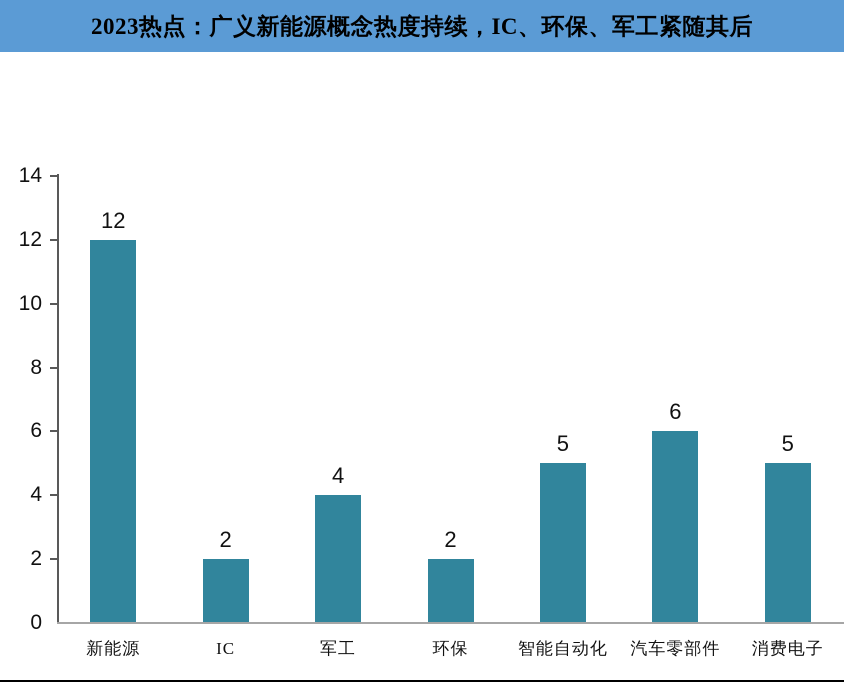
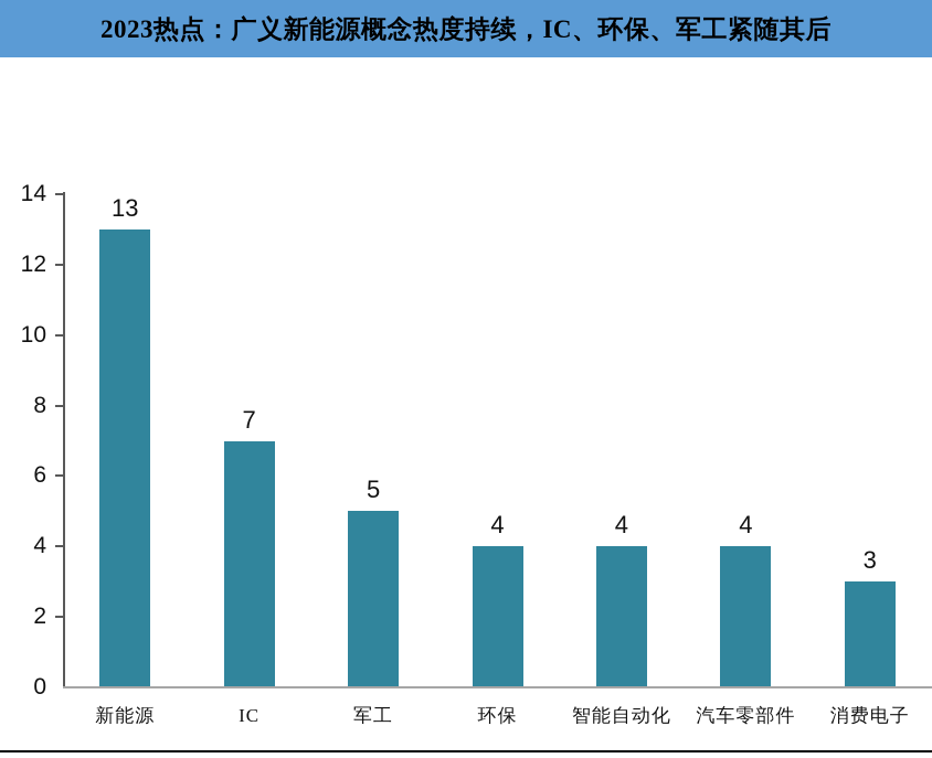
新能源: 12 -> 13
IC: 2 -> 7
军工: 4 -> 5
环保: 2 -> 4
智能自动化: 5 -> 4
汽车零部件: 6 -> 4
消费电子: 5 -> 3
